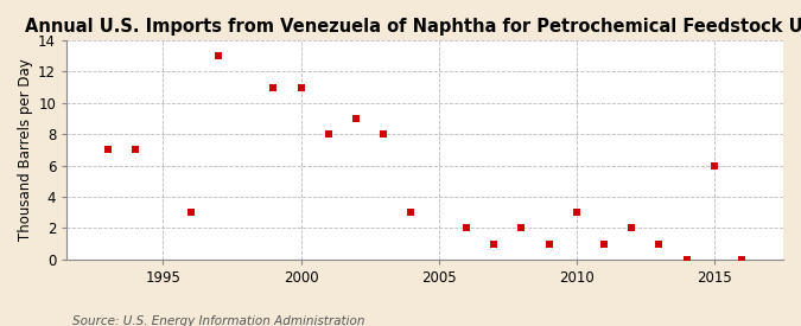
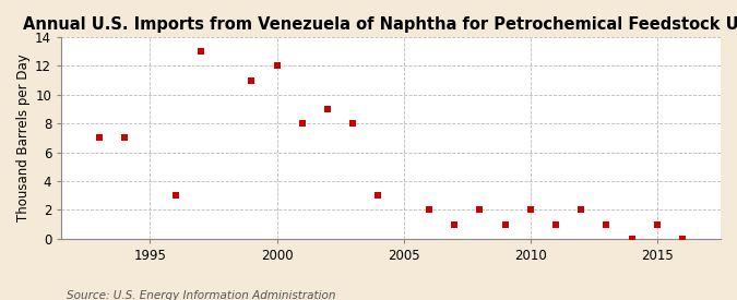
2000: 11 -> 12
2010: 3 -> 2
2015: 6 -> 1
